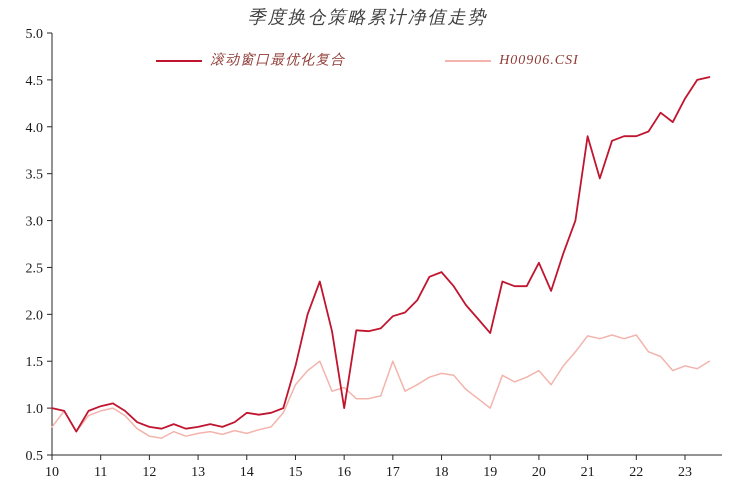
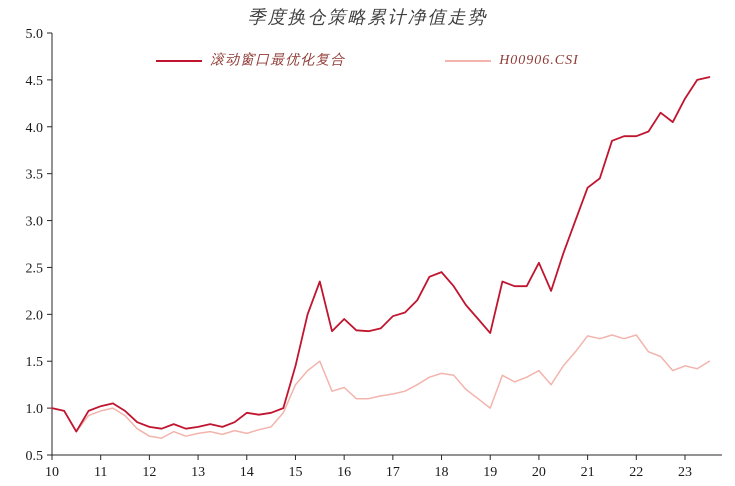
H00906.CSI/10: 0.8 -> 1.0
滚动窗口最优化复合/16: 1.0 -> 1.9
H00906.CSI/17: 1.5 -> 1.1
滚动窗口最优化复合/21: 3.9 -> 3.4
